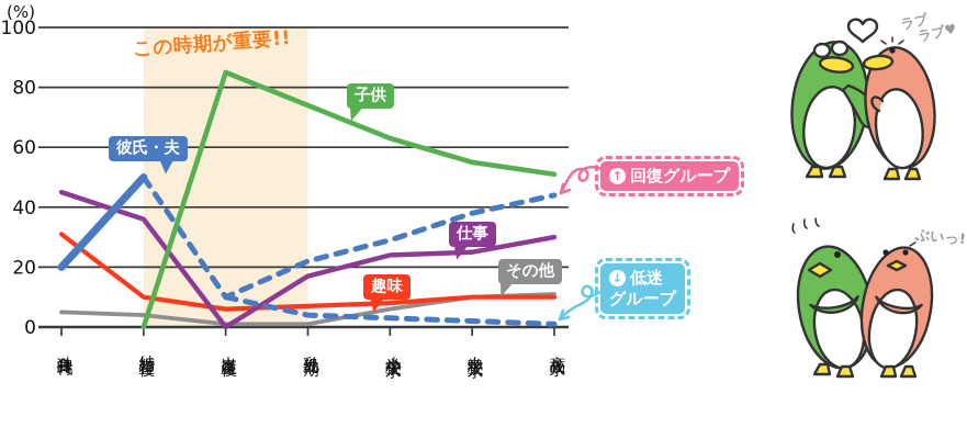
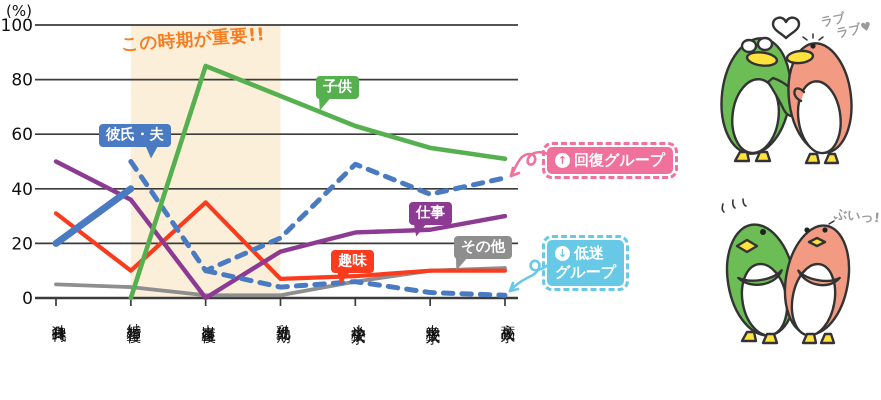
仕事/独身時代: 45 -> 50
彼氏・夫/結婚直後: 50 -> 40
趣味/出産直後: 6 -> 35
回復グループ/小学校入学: 29 -> 49
低迷グループ/小学校入学: 3 -> 6
